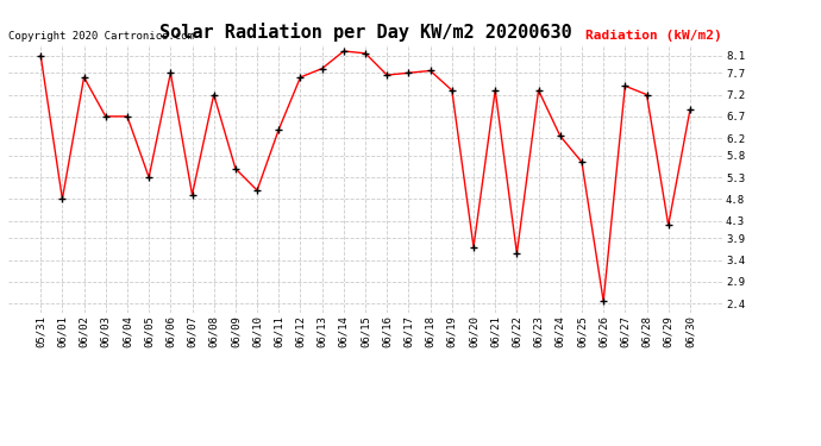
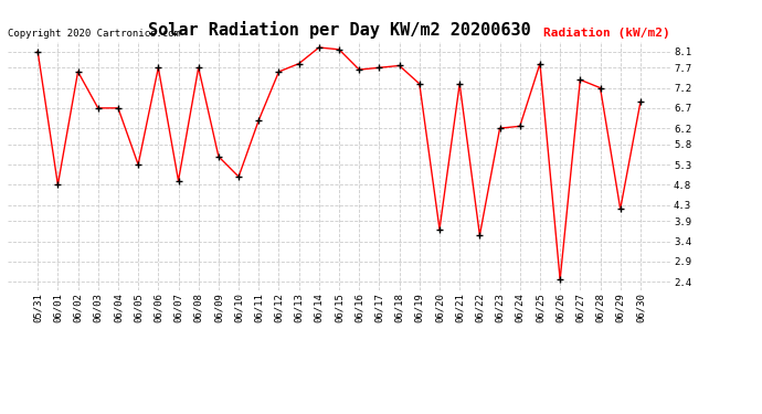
06/08: 7.20 -> 7.70
06/23: 7.30 -> 6.20
06/25: 5.65 -> 7.80
